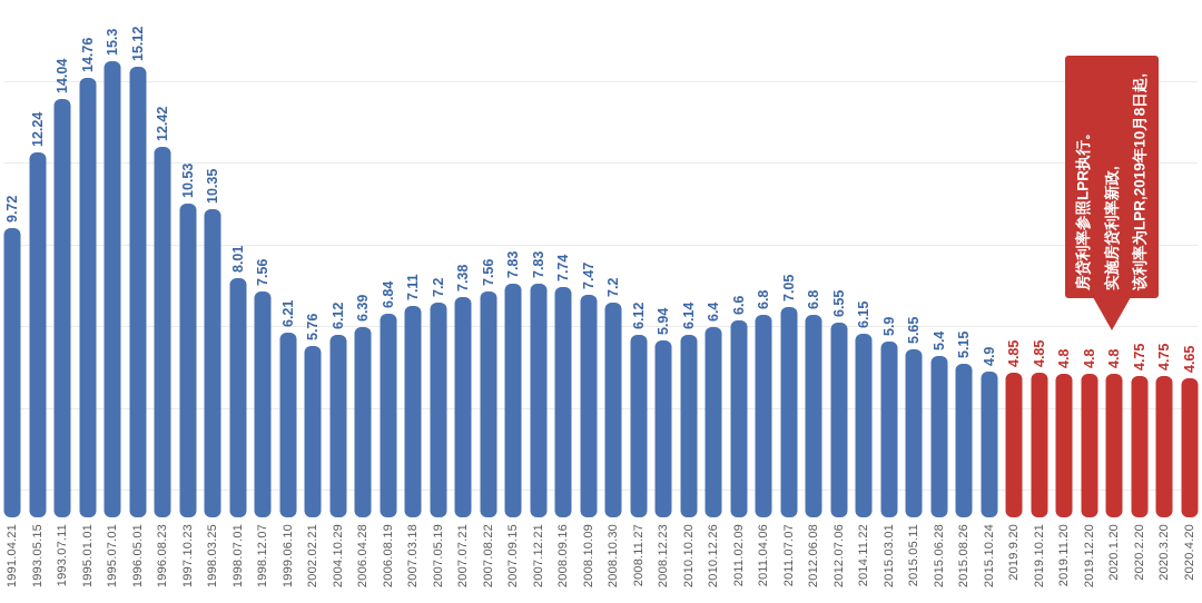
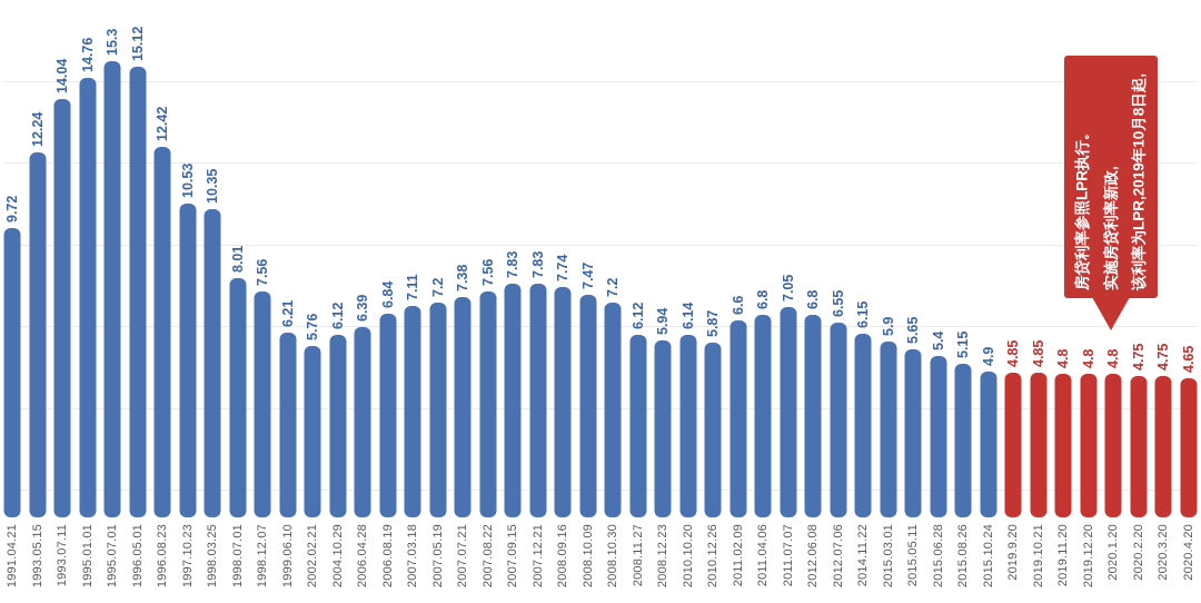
2010.12.26: 6.4 -> 5.87
